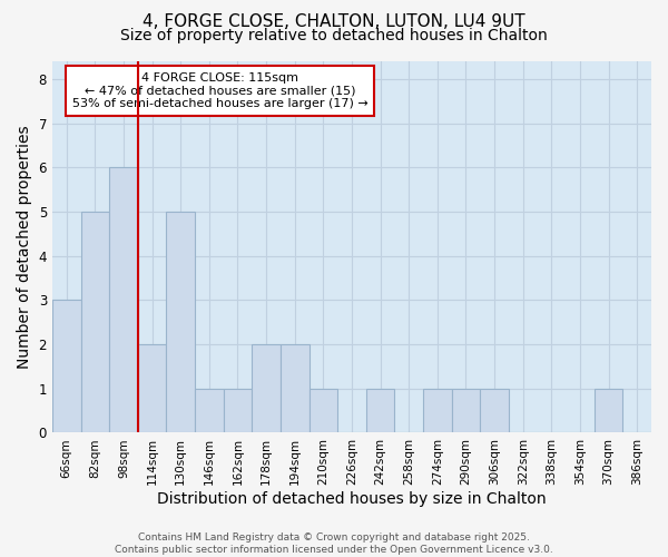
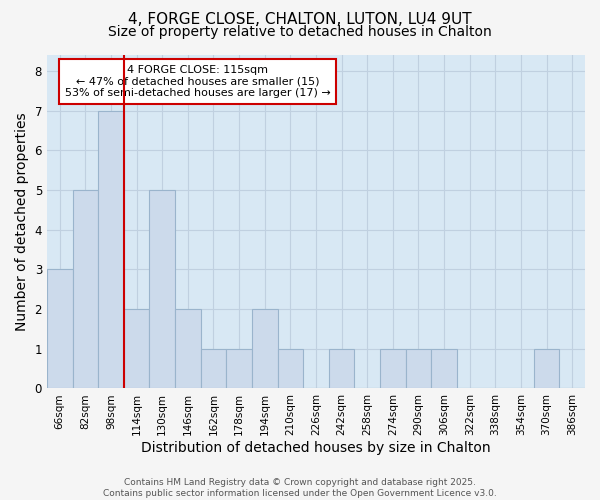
98sqm: 6 -> 7
146sqm: 1 -> 2
178sqm: 2 -> 1
